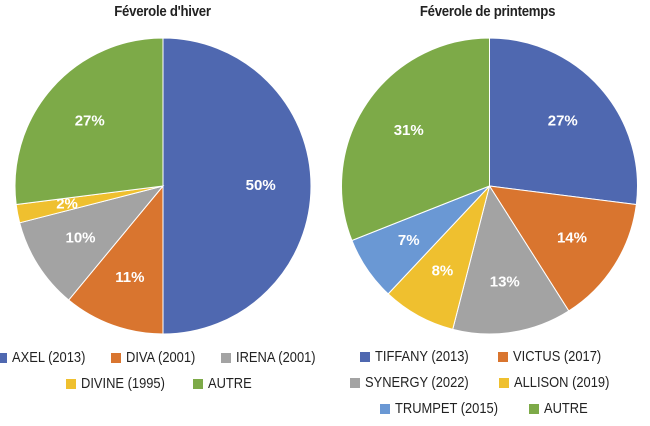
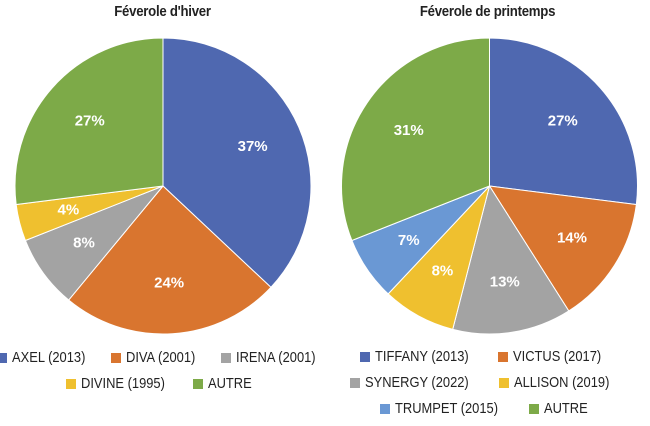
Féverole d'hiver/AXEL (2013): 50% -> 37%
Féverole d'hiver/DIVA (2001): 11% -> 24%
Féverole d'hiver/IRENA (2001): 10% -> 8%
Féverole d'hiver/DIVINE (1995): 2% -> 4%
